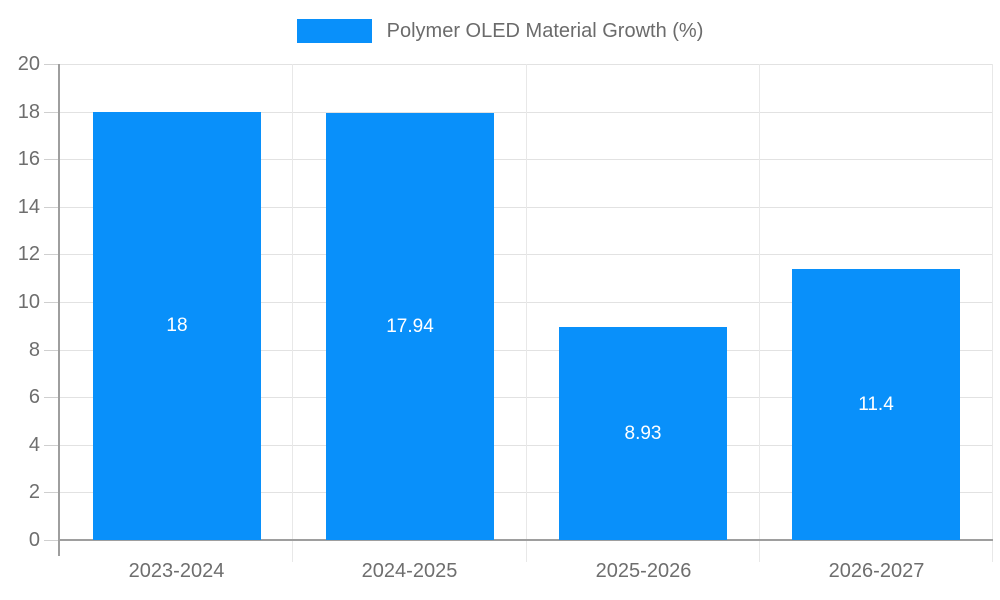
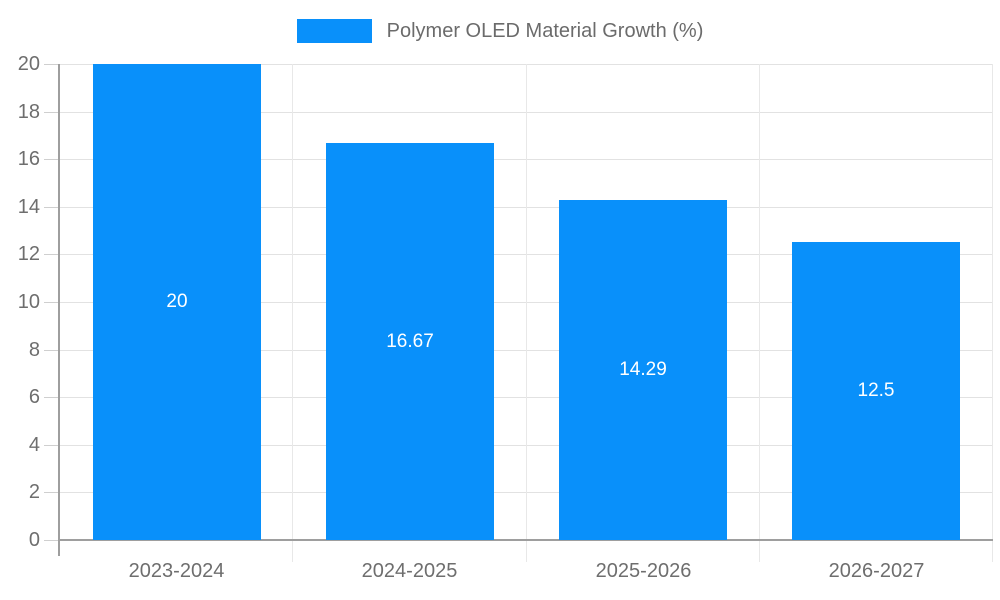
2023-2024: 18 -> 20
2024-2025: 17.94 -> 16.67
2025-2026: 8.93 -> 14.29
2026-2027: 11.4 -> 12.5
